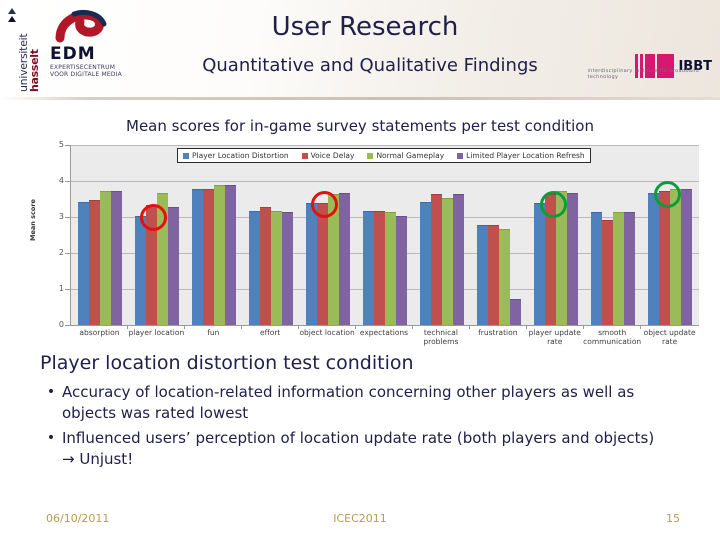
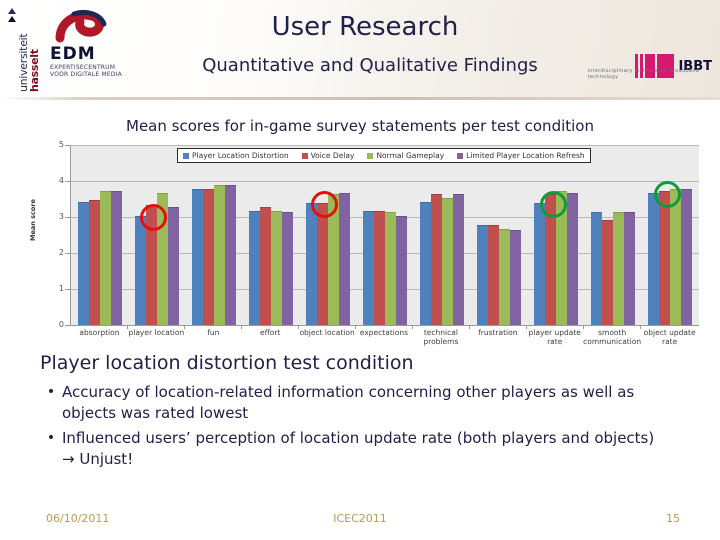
Limited Player Location Refresh/frustration: 0.7 -> 2.6
